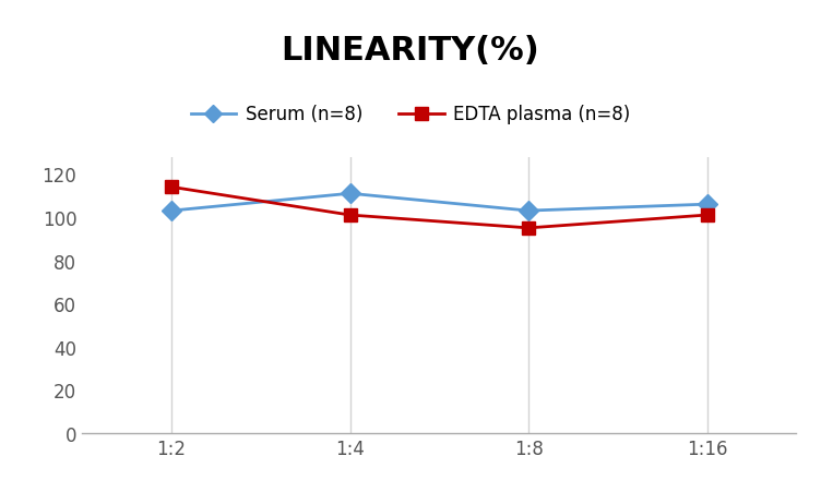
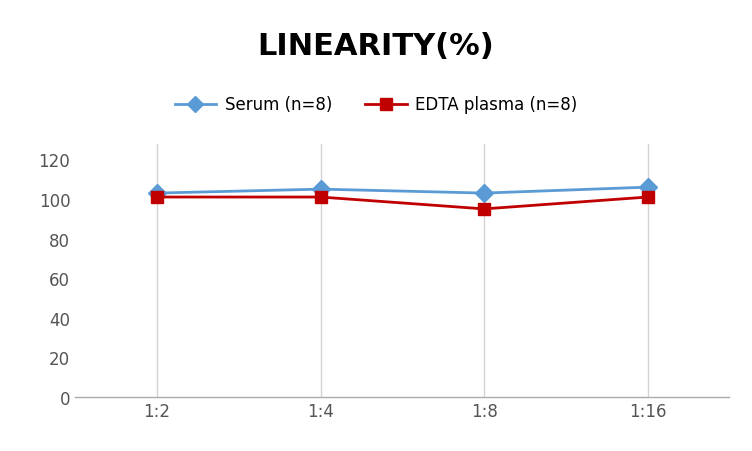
EDTA plasma (n=8)/1:2: 114 -> 101
Serum (n=8)/1:4: 111 -> 105
